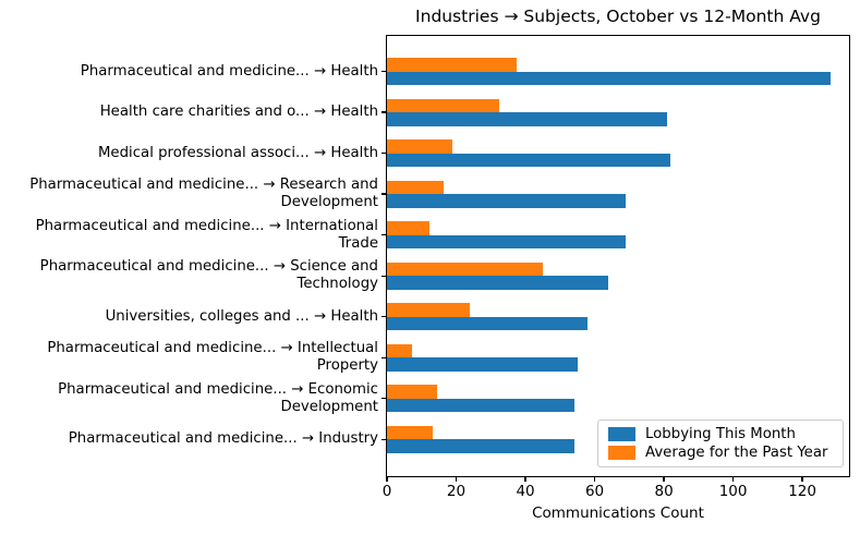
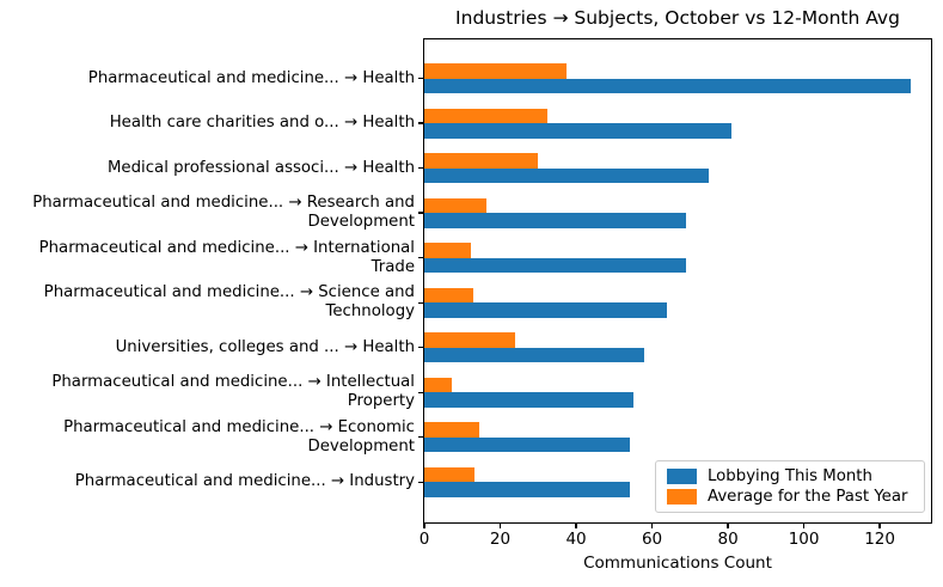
Lobbying This Month/Medical professional associ... → Health: 82 -> 75
Average for the Past Year/Medical professional associ... → Health: 19 -> 30
Average for the Past Year/Pharmaceutical and medicine... → Science and Technology: 45 -> 13
